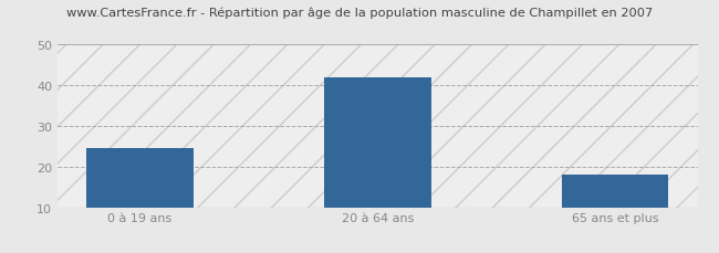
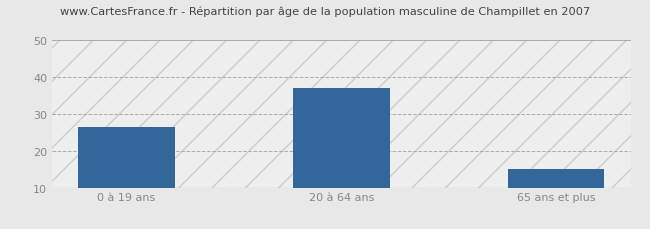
0 à 19 ans: 24.5 -> 26.5
20 à 64 ans: 42.0 -> 37.0
65 ans et plus: 18.0 -> 15.0
